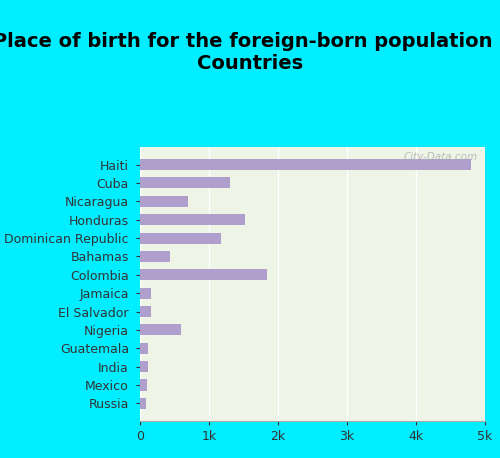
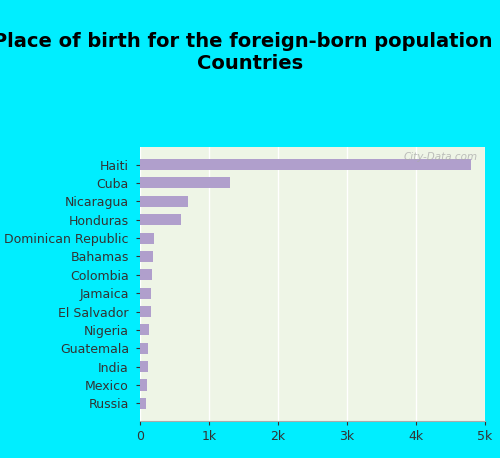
Honduras: 1.52k -> 0.60k
Dominican Republic: 1.18k -> 0.20k
Bahamas: 0.44k -> 0.19k
Colombia: 1.84k -> 0.18k
Nigeria: 0.60k -> 0.13k
